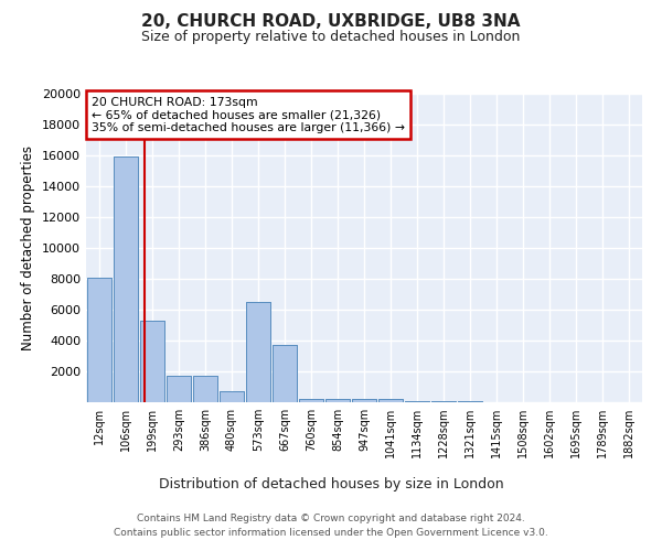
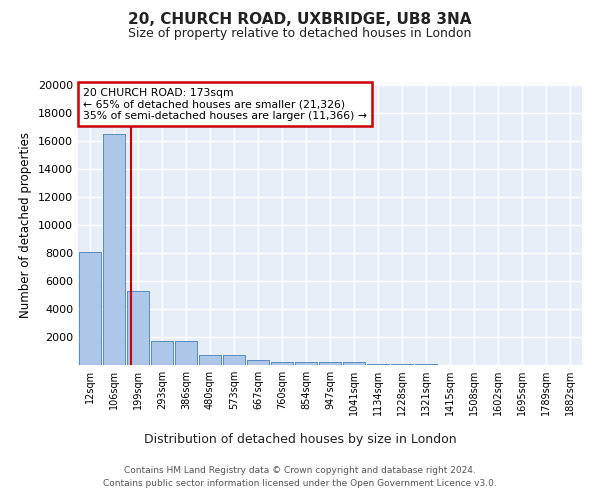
106sqm: 15900 -> 16500
573sqm: 6500 -> 700
667sqm: 3700 -> 400
